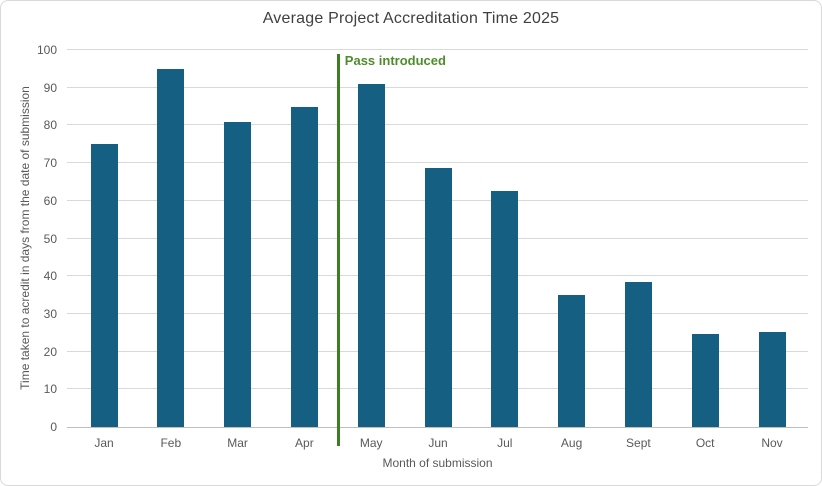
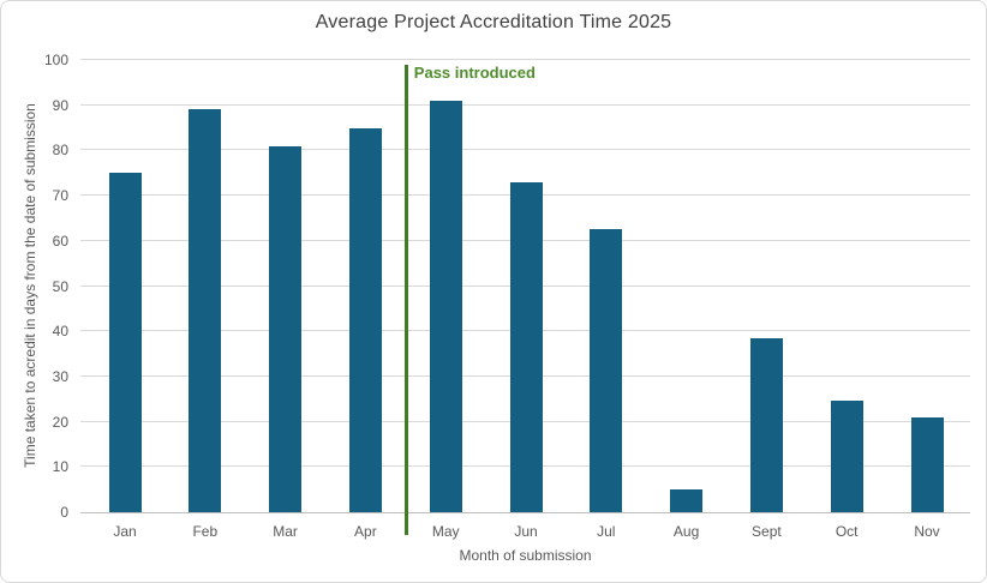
Feb: 95 -> 89
Jun: 69 -> 73
Aug: 35 -> 5
Nov: 25 -> 21
